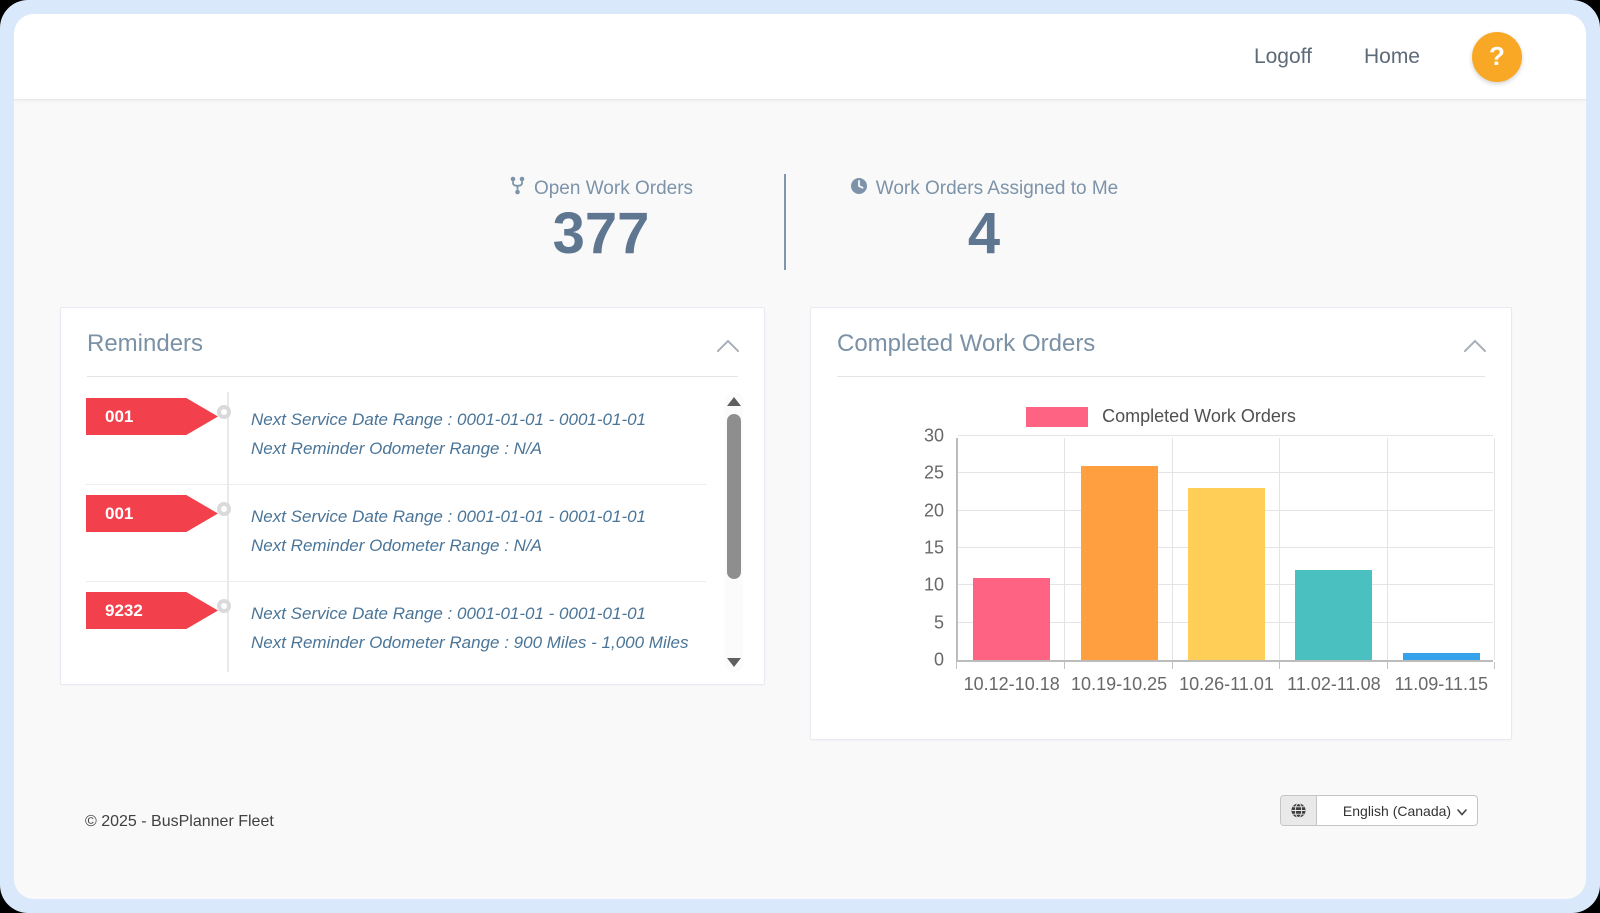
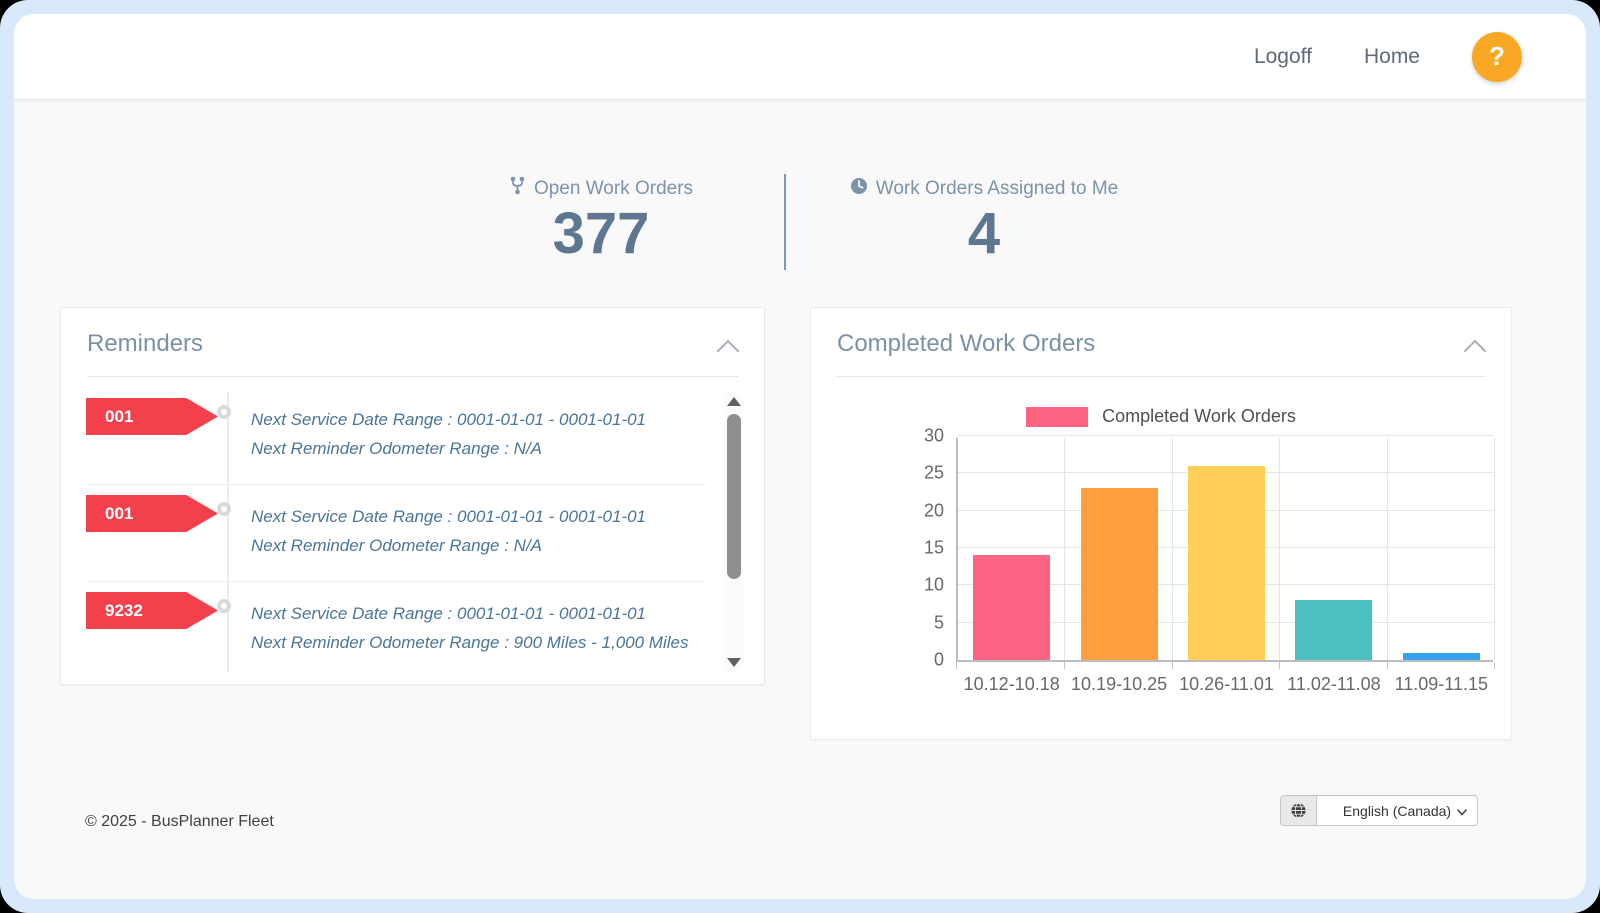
10.12-10.18: 11 -> 14
10.19-10.25: 26 -> 23
10.26-11.01: 23 -> 26
11.02-11.08: 12 -> 8
